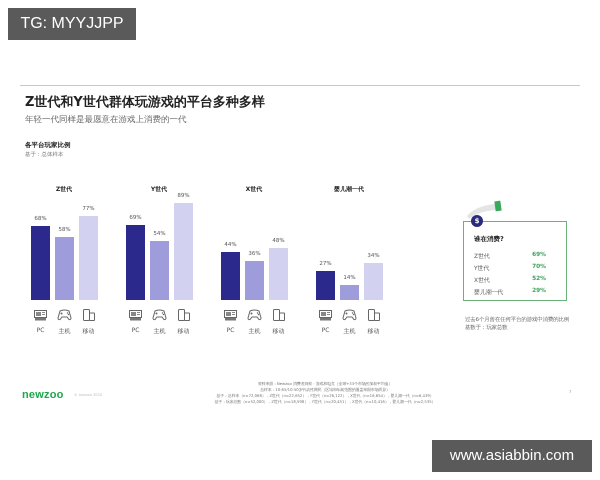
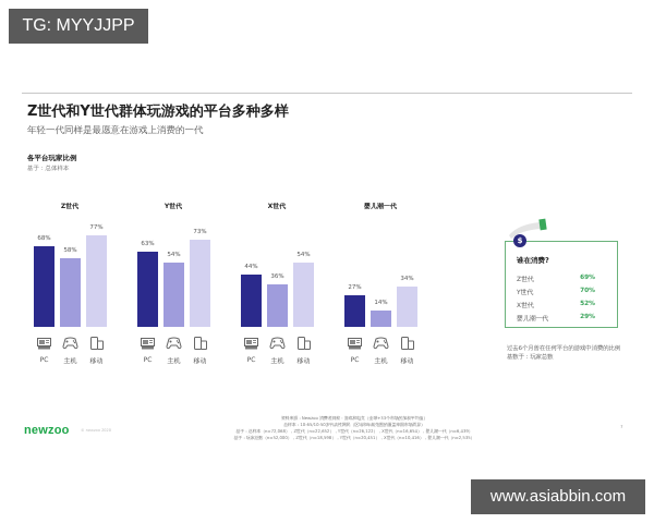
Y世代/PC: 69% -> 63%
Y世代/移动: 89% -> 73%
X世代/移动: 48% -> 54%
